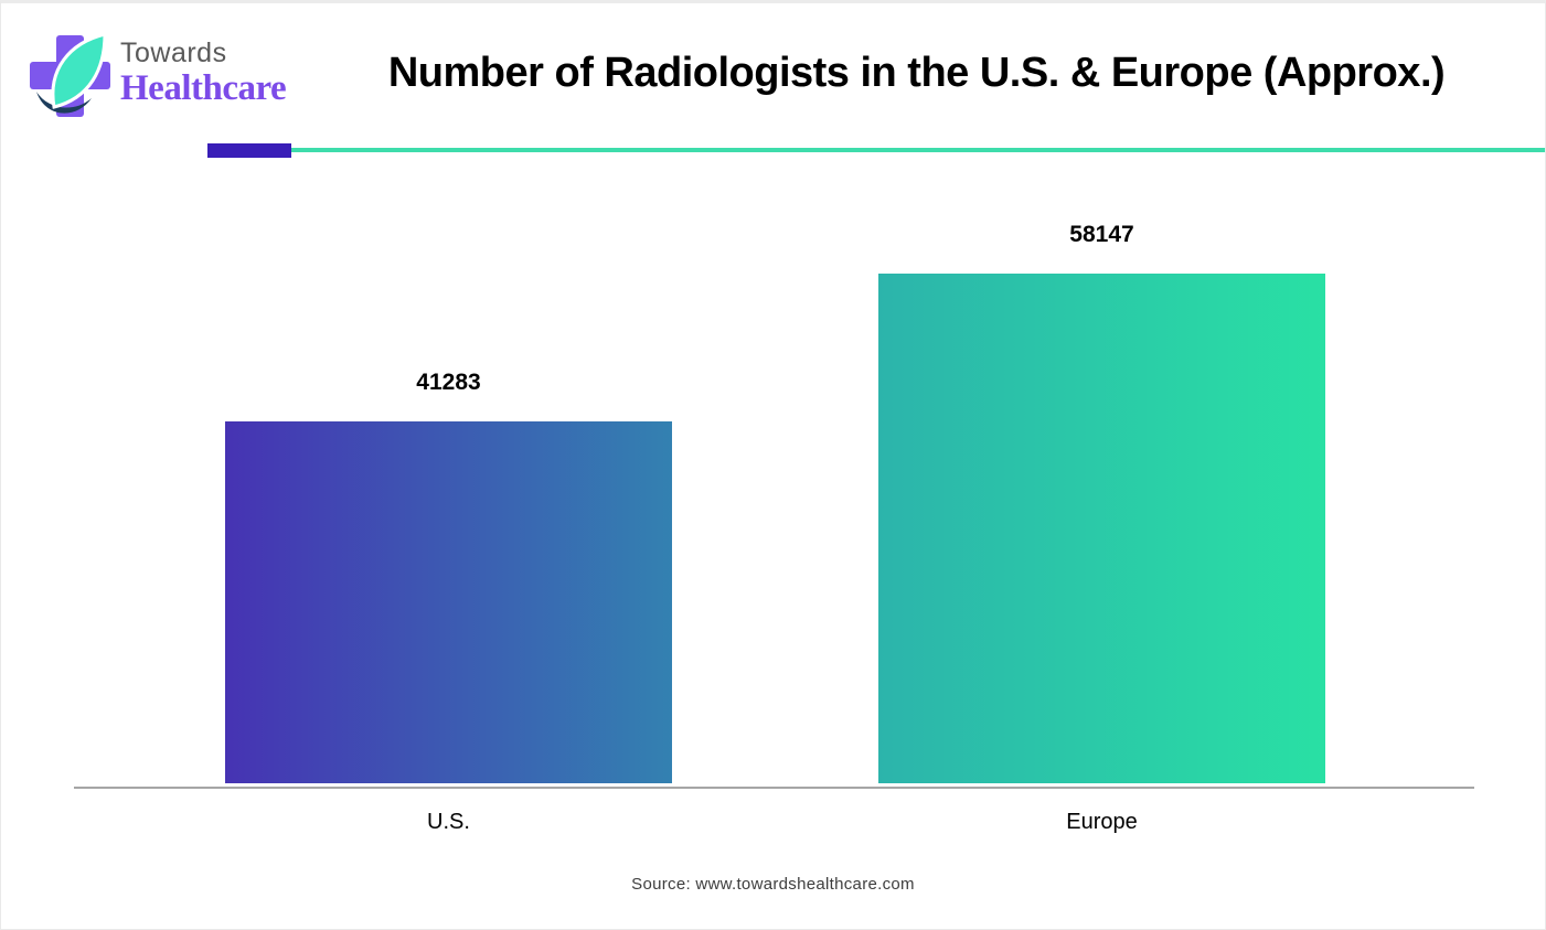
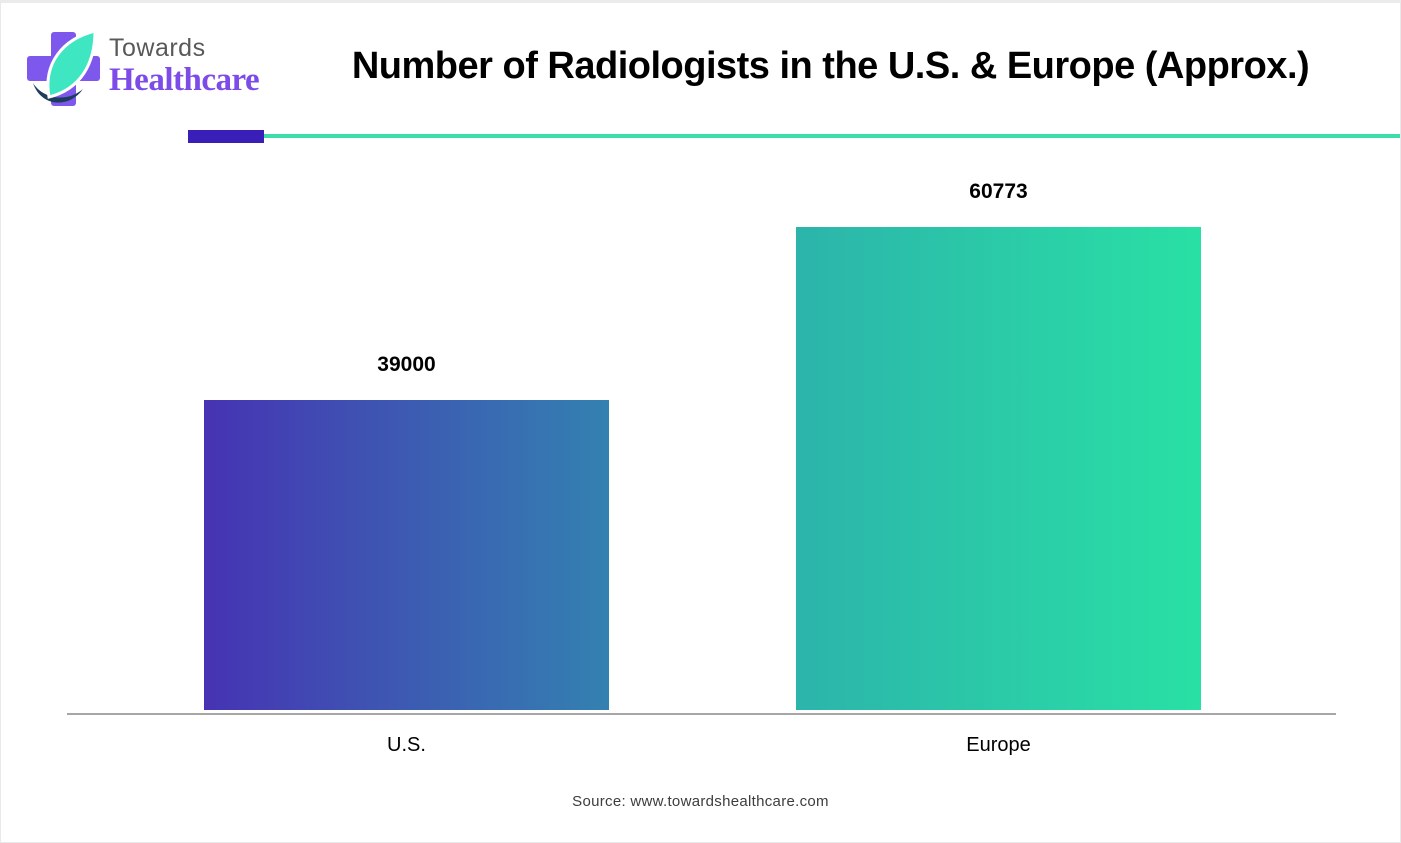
U.S.: 41283 -> 39000
Europe: 58147 -> 60773
